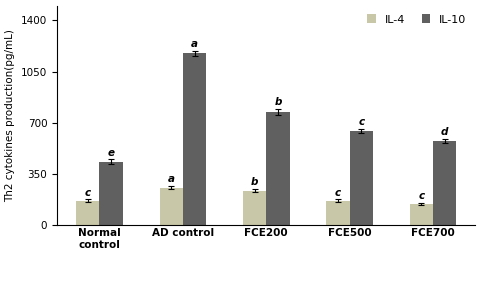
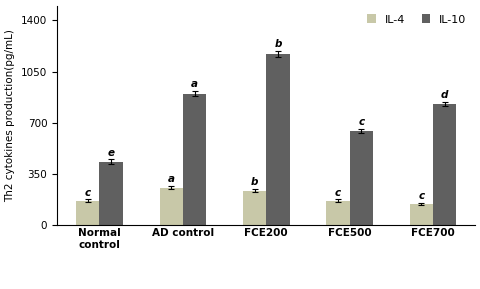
IL-10/AD control: 1180 -> 900
IL-10/FCE200: 780 -> 1170
IL-10/FCE700: 580 -> 830
